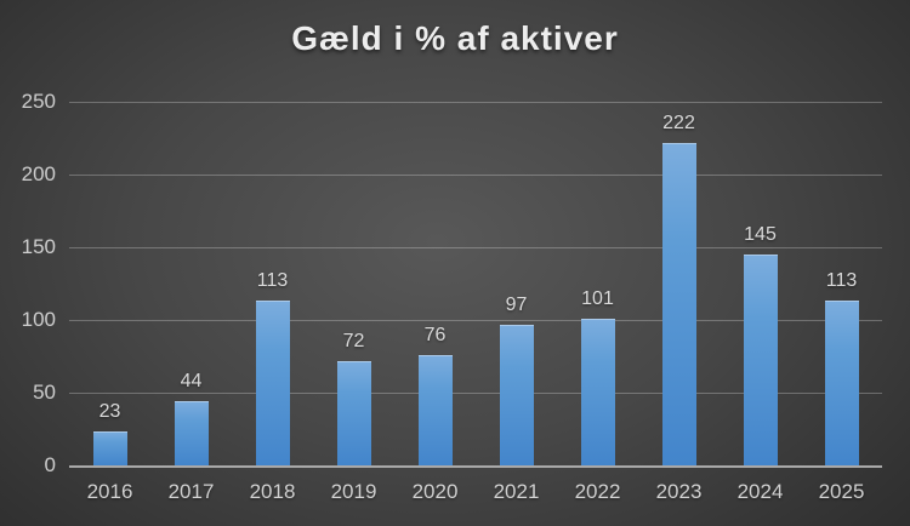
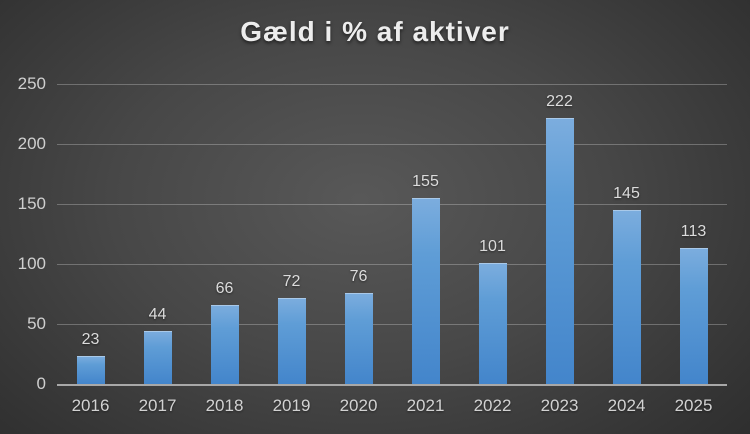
2018: 113 -> 66
2021: 97 -> 155
